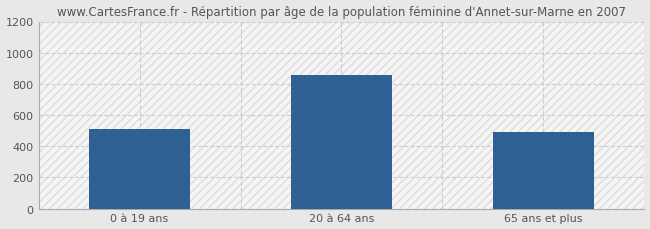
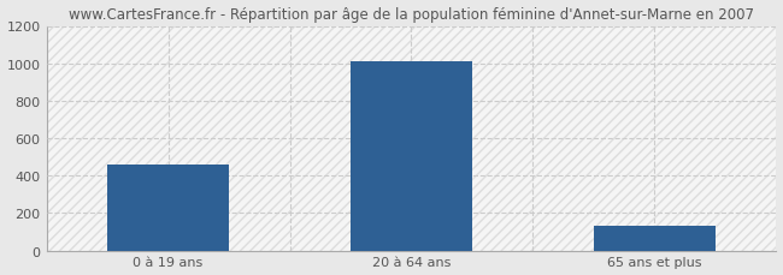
0 à 19 ans: 510 -> 460
20 à 64 ans: 860 -> 1010
65 ans et plus: 490 -> 140
